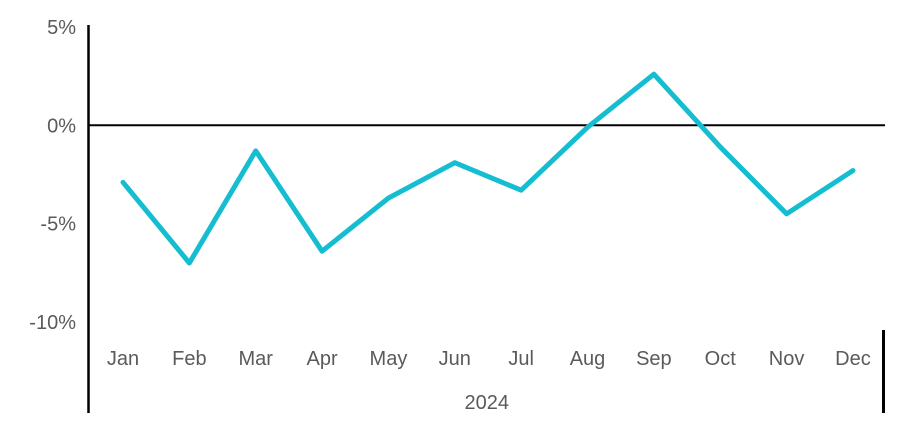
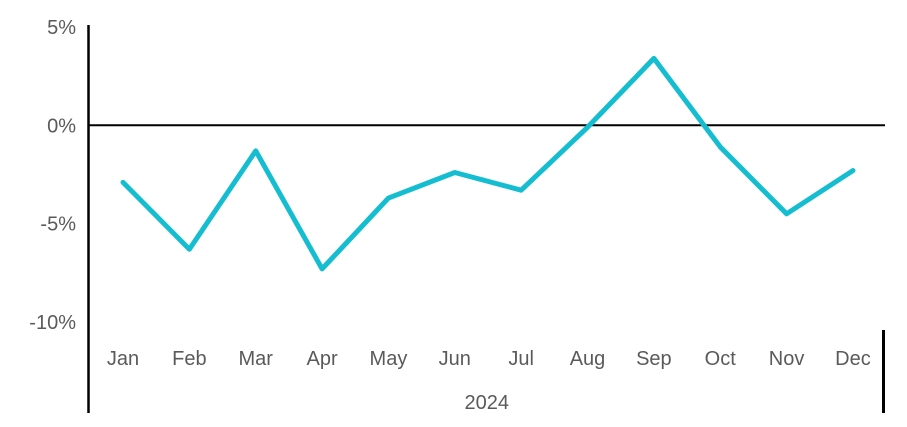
Feb: -7.0% -> -6.3%
Apr: -6.4% -> -7.3%
Jun: -1.9% -> -2.4%
Sep: 2.6% -> 3.4%
